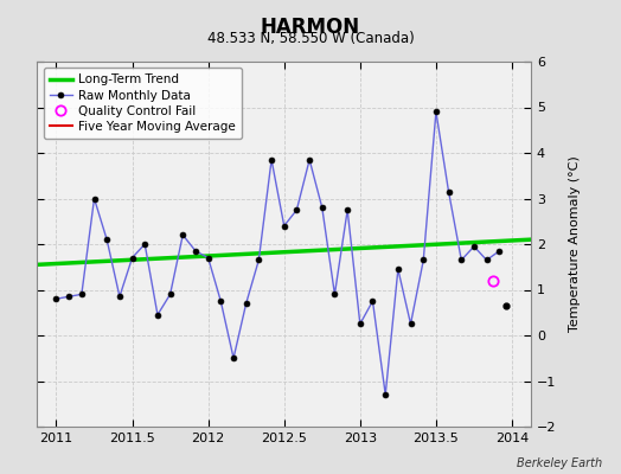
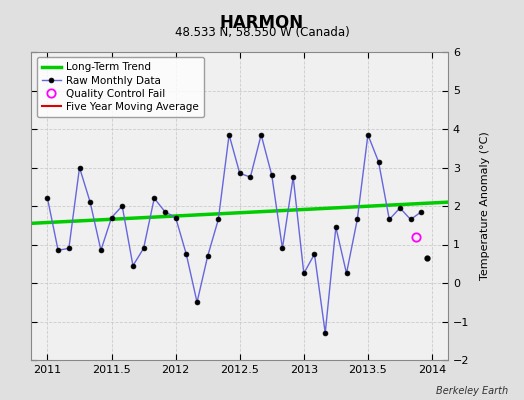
2011: 0.80 -> 2.20
2012.5: 2.40 -> 2.85
2013.5: 4.90 -> 3.85
